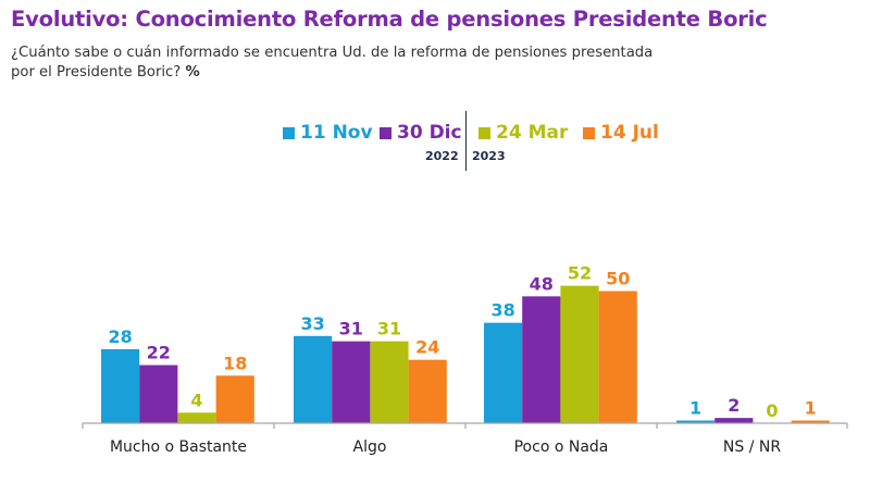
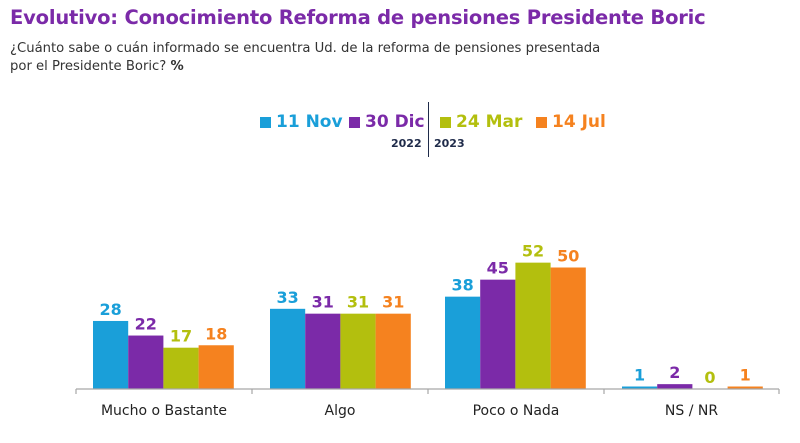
24 Mar/Mucho o Bastante: 4 -> 17
14 Jul/Algo: 24 -> 31
30 Dic/Poco o Nada: 48 -> 45
